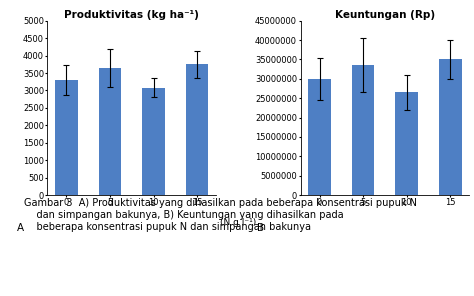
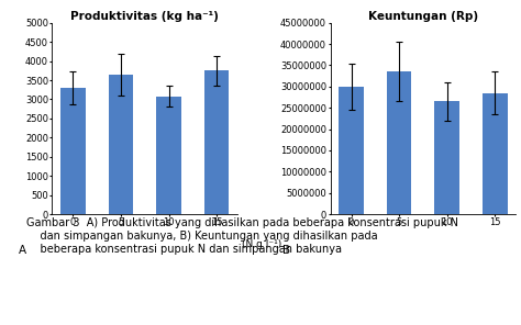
Keuntungan (Rp)/15: 35000000 -> 28500000
